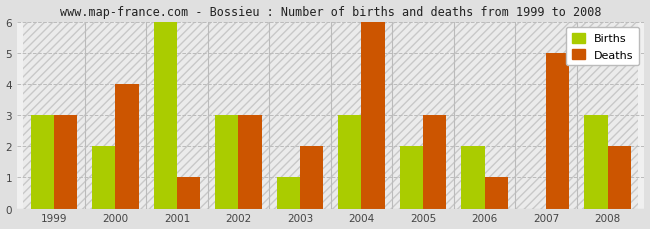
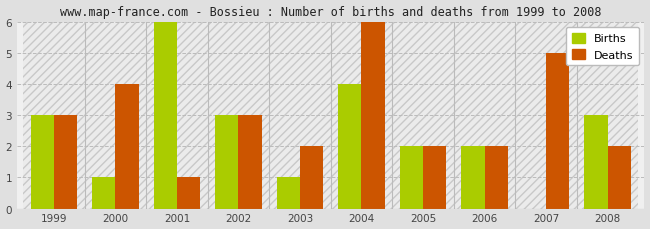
Births/2000: 2 -> 1
Births/2004: 3 -> 4
Deaths/2005: 3 -> 2
Deaths/2006: 1 -> 2
